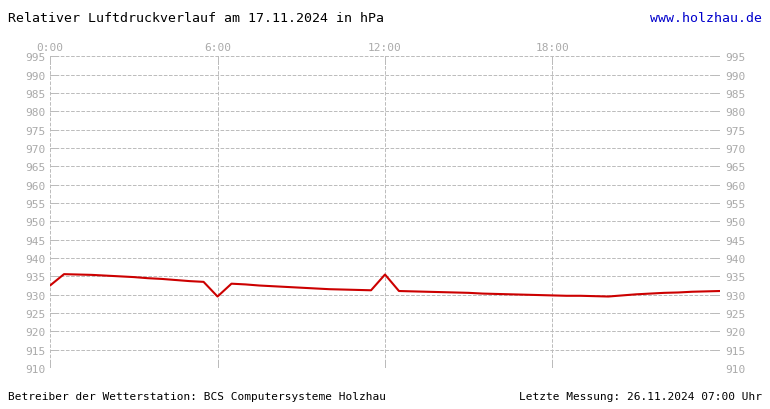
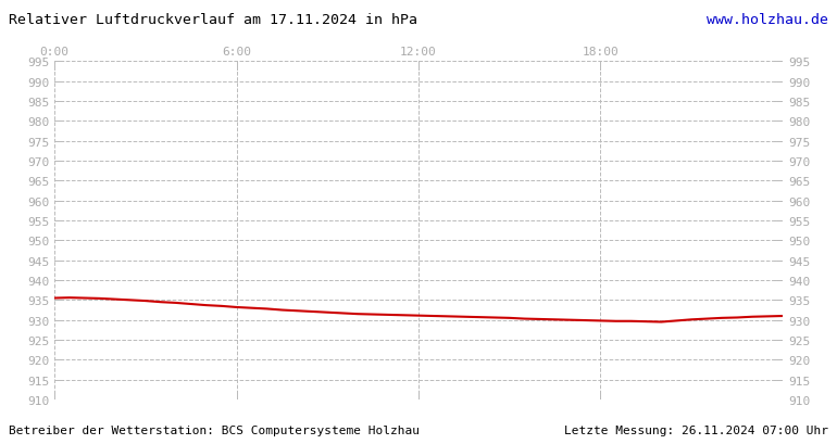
0:00: 932.5 -> 935.5
6:00: 929.5 -> 933.2
12:00: 935.5 -> 931.1
